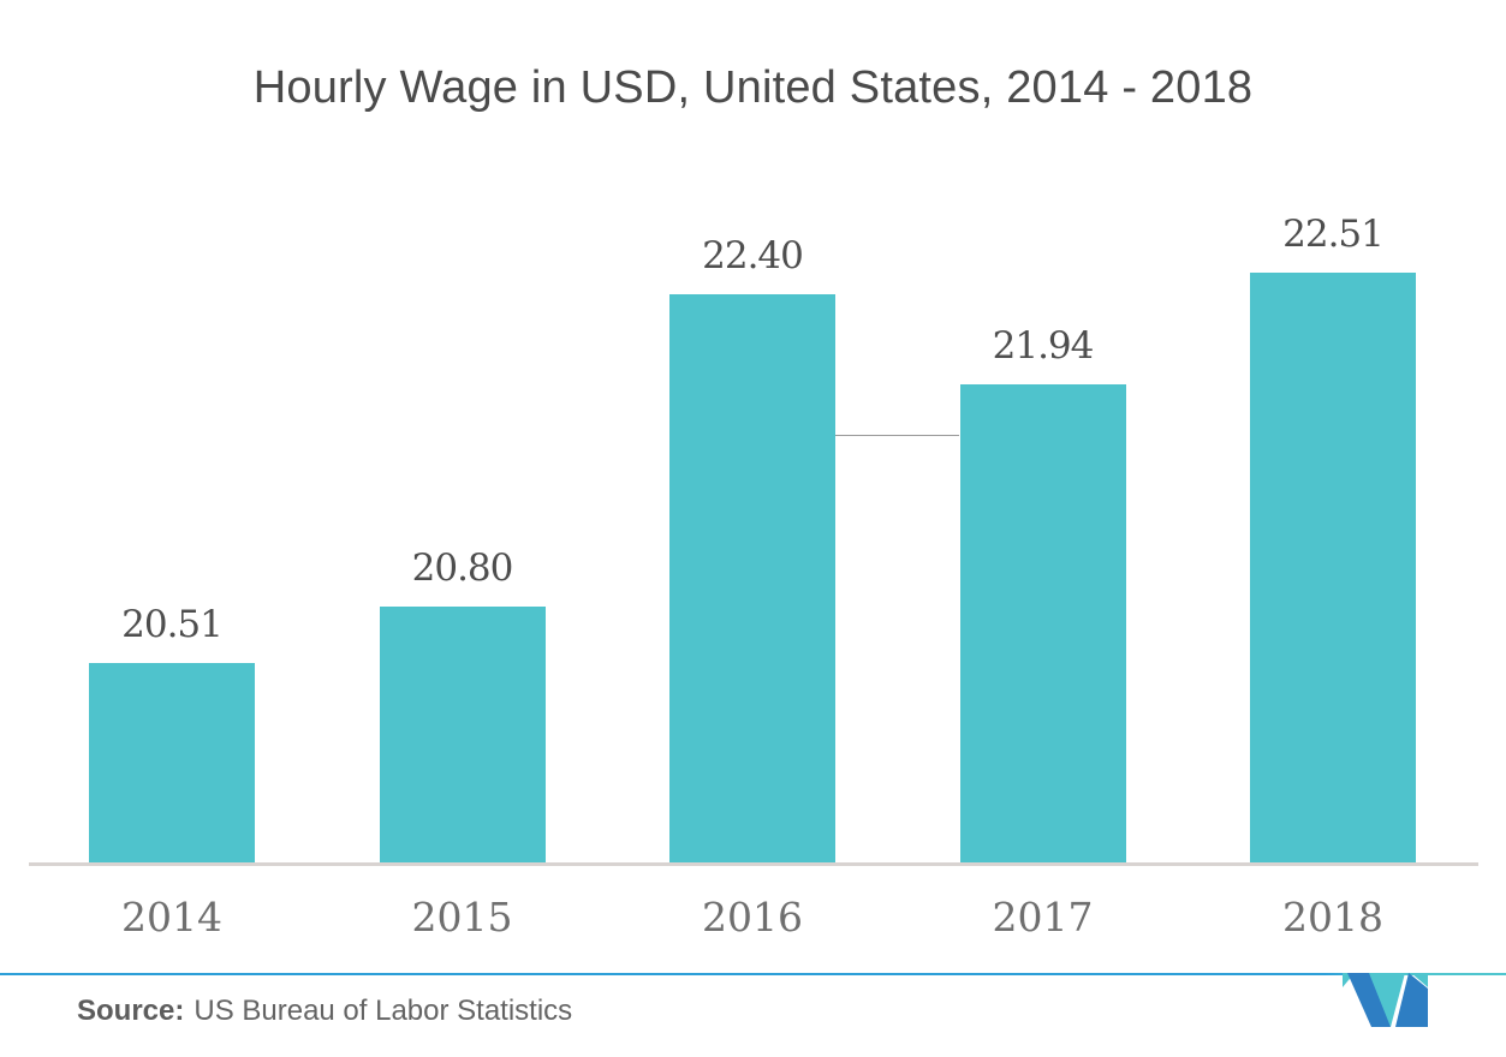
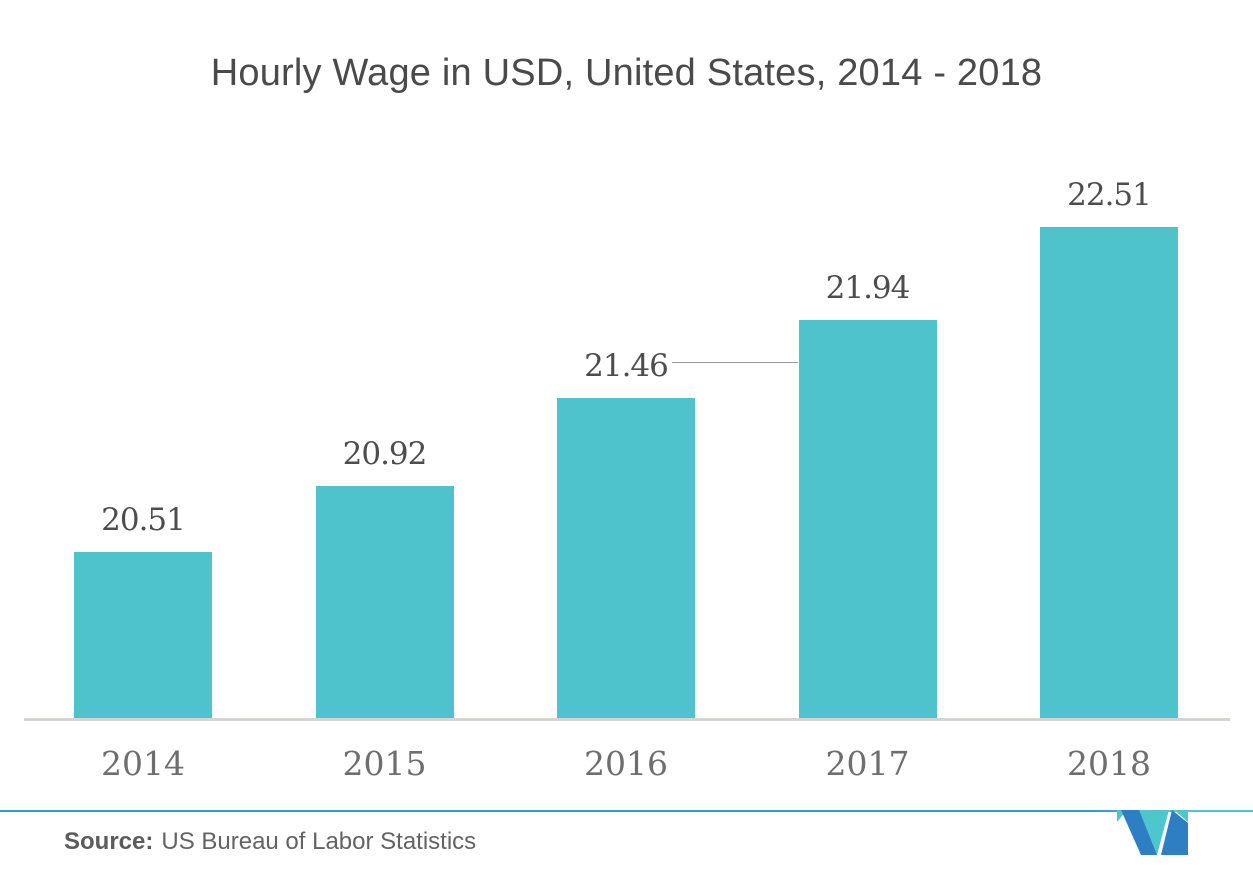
2015: 20.80 -> 20.92
2016: 22.40 -> 21.46
